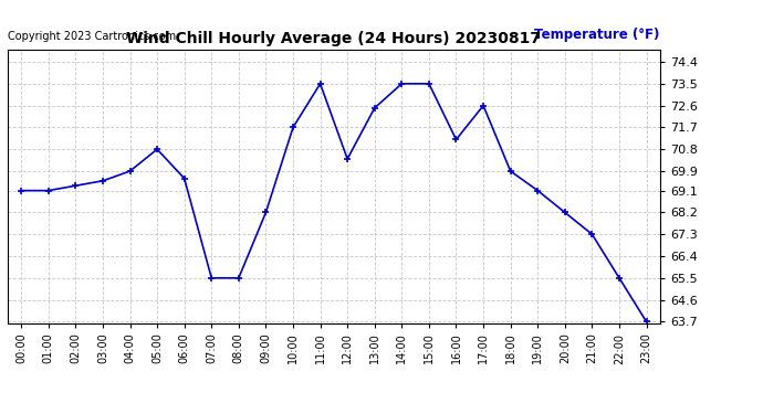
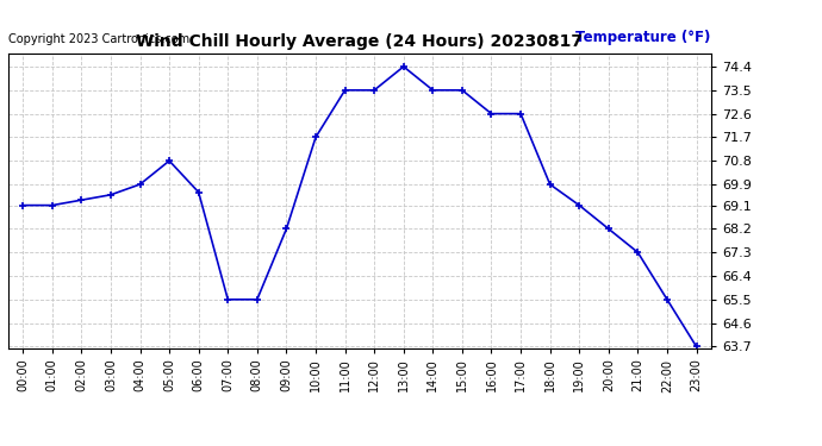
12:00: 70.4 -> 73.5
13:00: 72.5 -> 74.4
16:00: 71.2 -> 72.6
